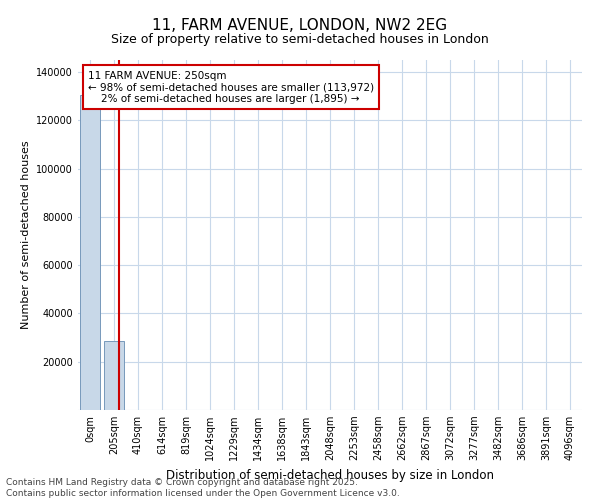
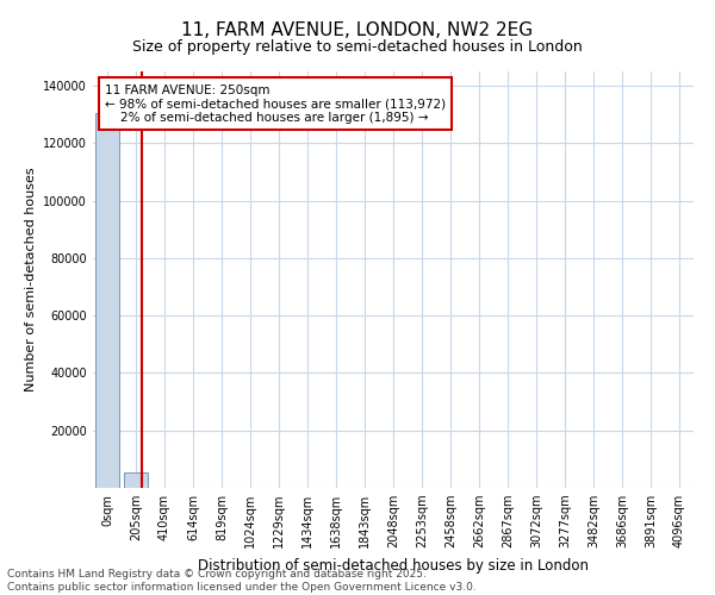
205sqm: 28500 -> 5200
